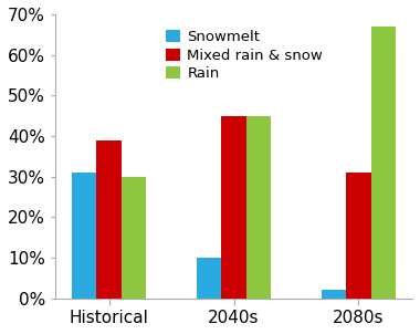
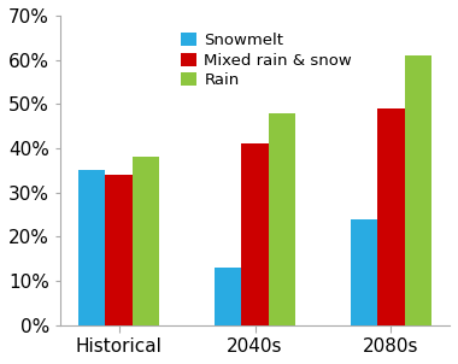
Snowmelt/Historical: 31% -> 35%
Mixed rain & snow/Historical: 39% -> 34%
Rain/Historical: 30% -> 38%
Snowmelt/2040s: 10% -> 13%
Mixed rain & snow/2040s: 45% -> 41%
Rain/2040s: 45% -> 48%
Snowmelt/2080s: 2% -> 24%
Mixed rain & snow/2080s: 31% -> 49%
Rain/2080s: 67% -> 61%
